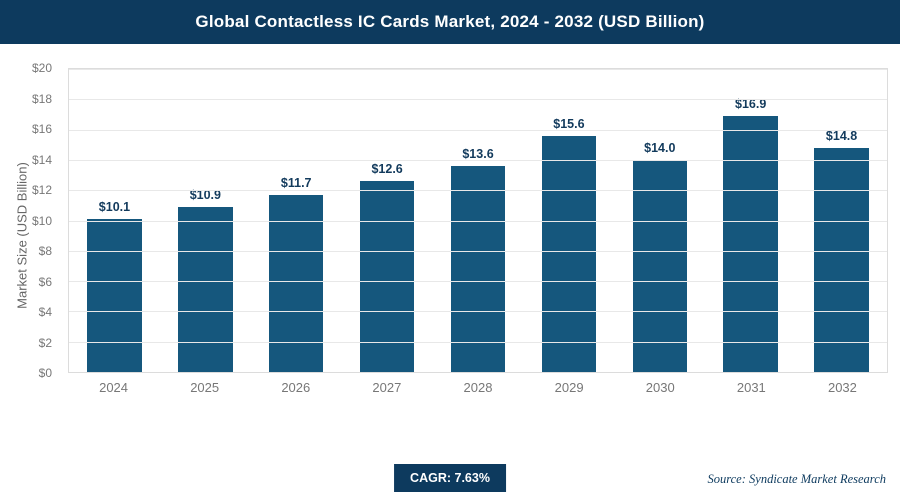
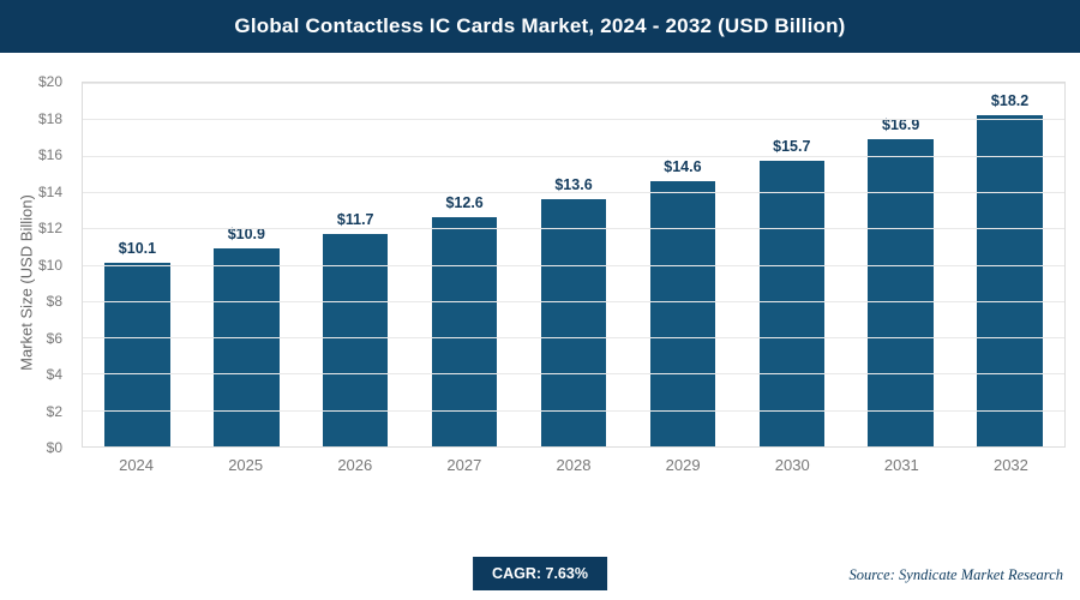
2029: $15.6 -> $14.6
2030: $14.0 -> $15.7
2032: $14.8 -> $18.2
